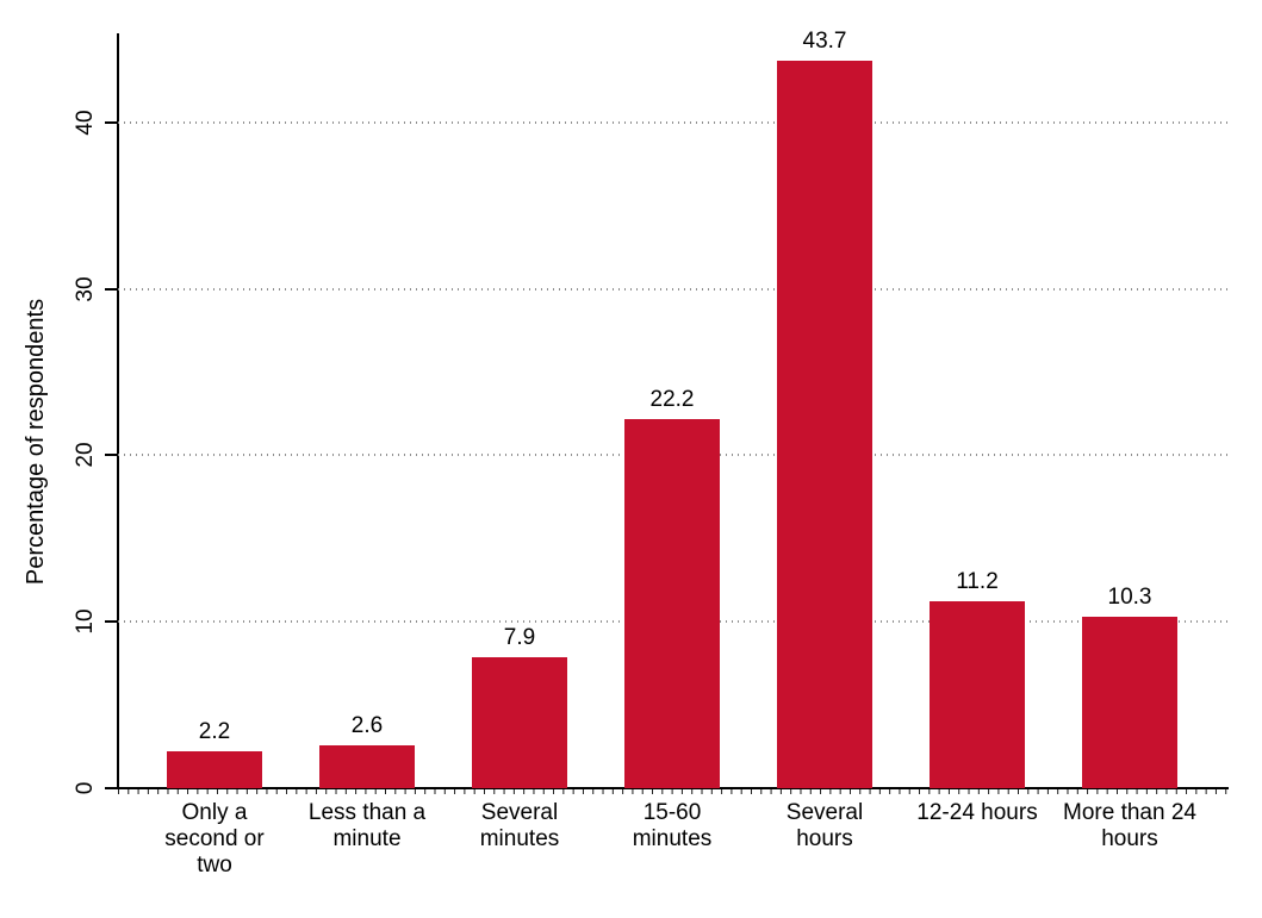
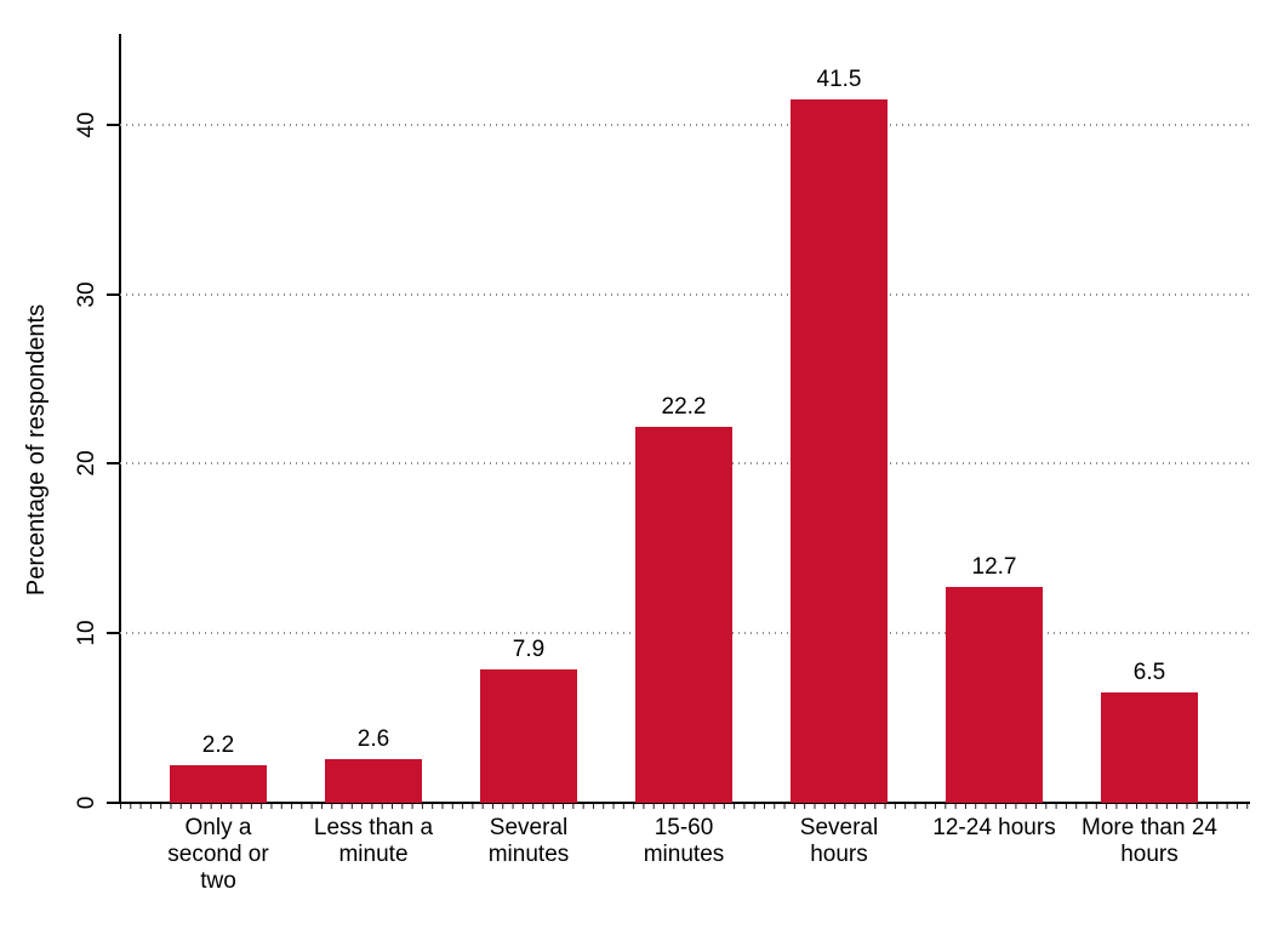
Several hours: 43.7 -> 41.5
12-24 hours: 11.2 -> 12.7
More than 24 hours: 10.3 -> 6.5
